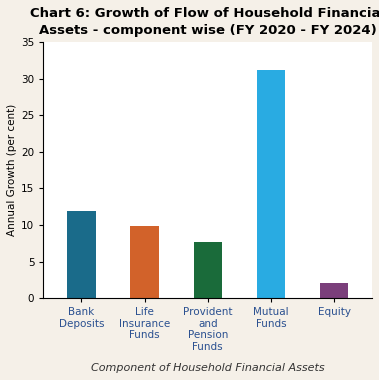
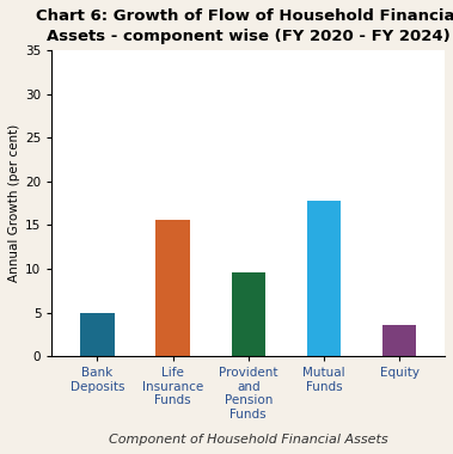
Bank Deposits: 11.9 -> 5.0
Life Insurance Funds: 9.8 -> 15.6
Provident and Pension Funds: 7.7 -> 9.6
Mutual Funds: 31.2 -> 17.8
Equity: 2.0 -> 3.6
